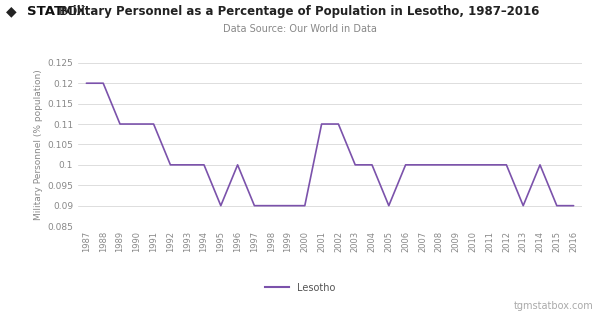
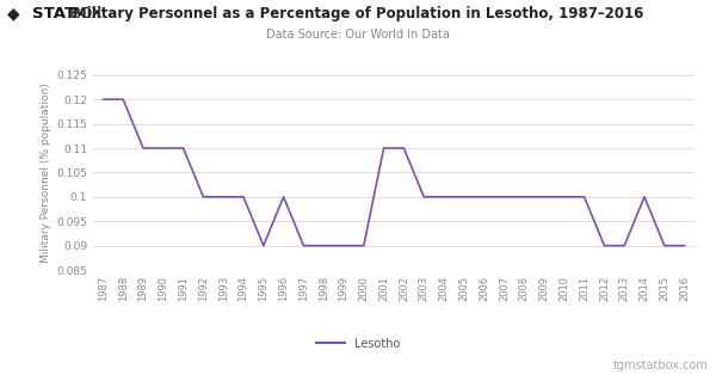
2005: 0.09 -> 0.10
2012: 0.10 -> 0.09
